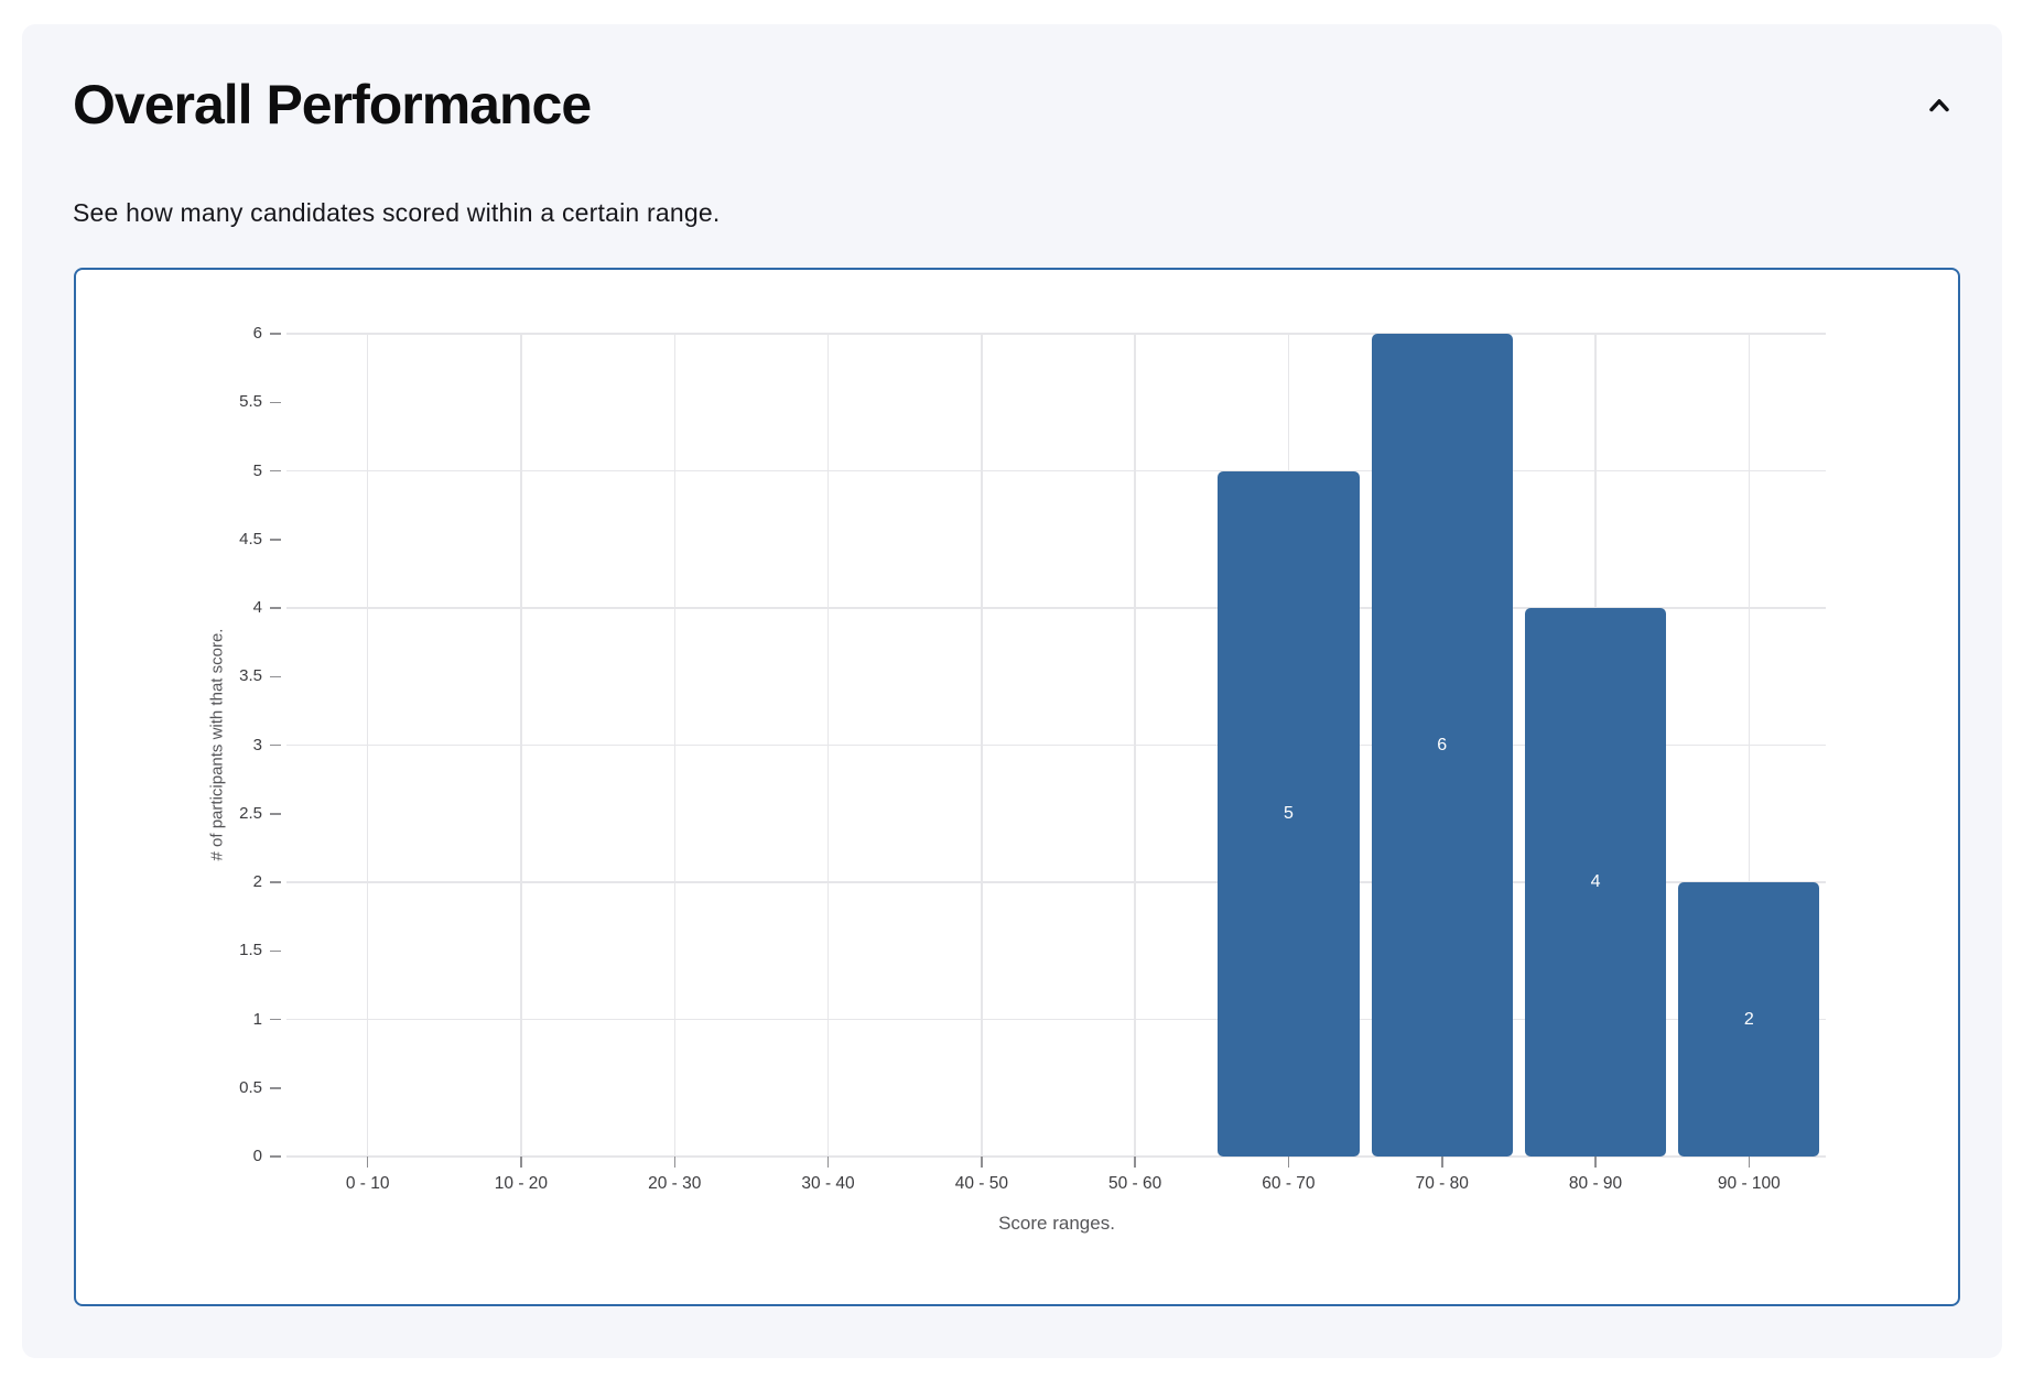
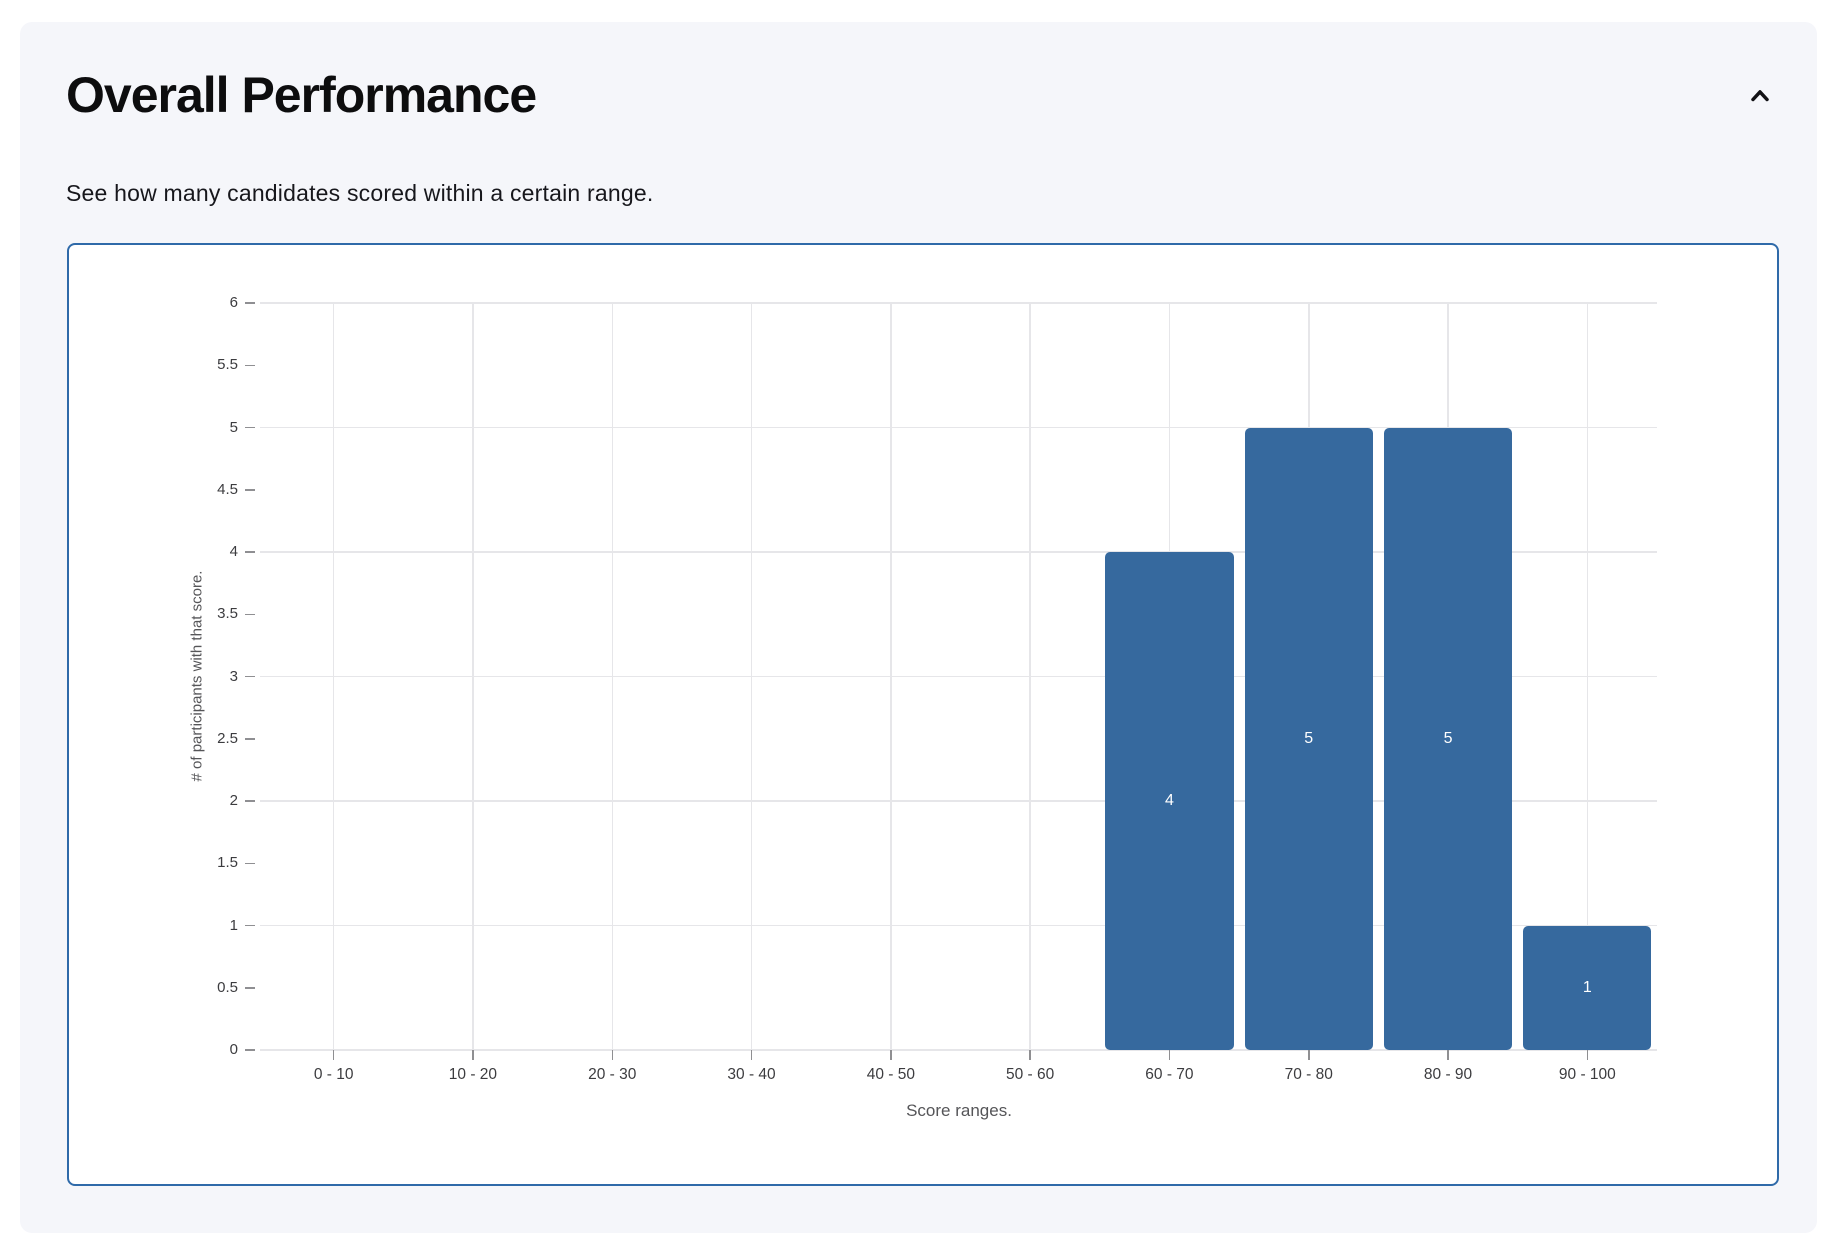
60 - 70: 5 -> 4
70 - 80: 6 -> 5
80 - 90: 4 -> 5
90 - 100: 2 -> 1
